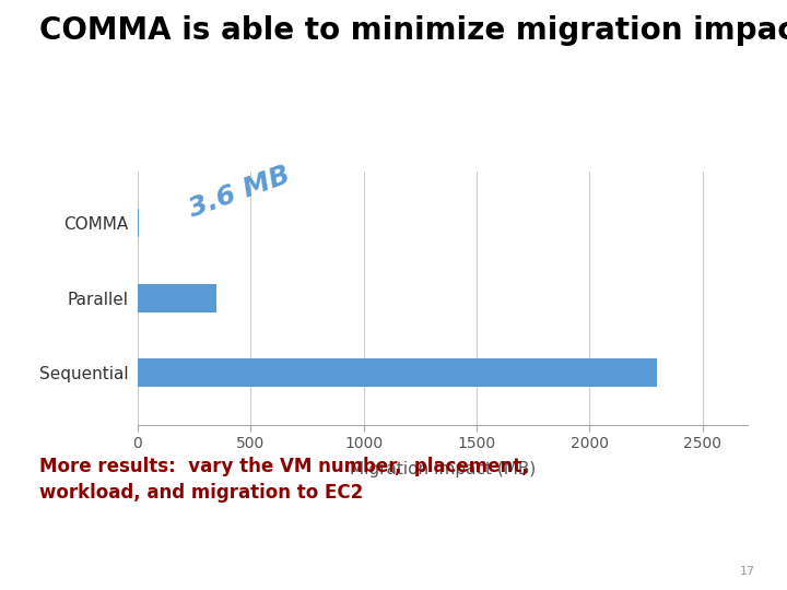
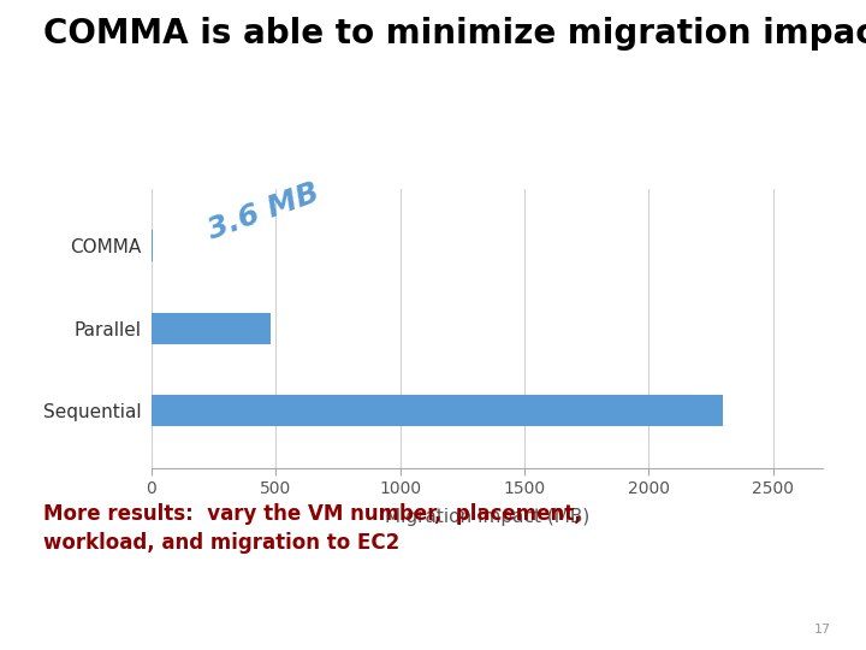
Parallel: 350 -> 480
